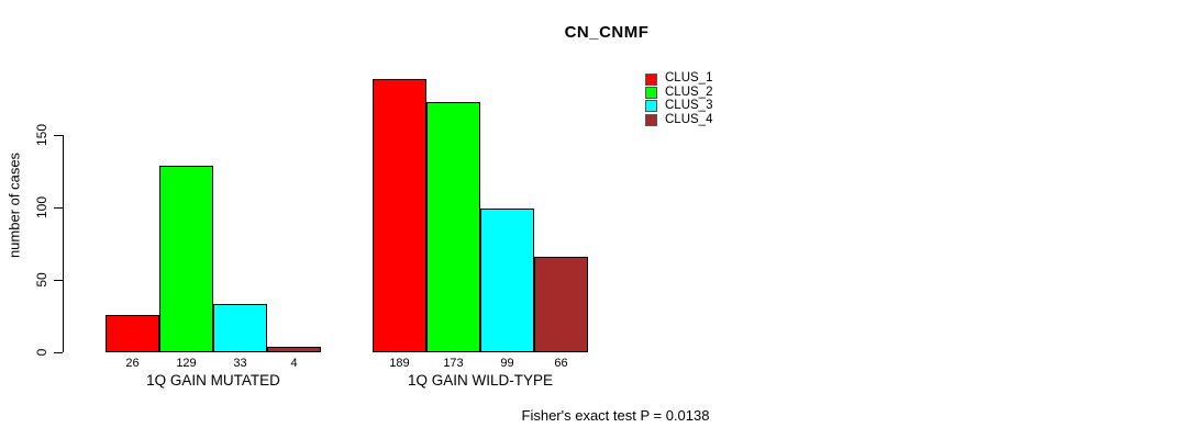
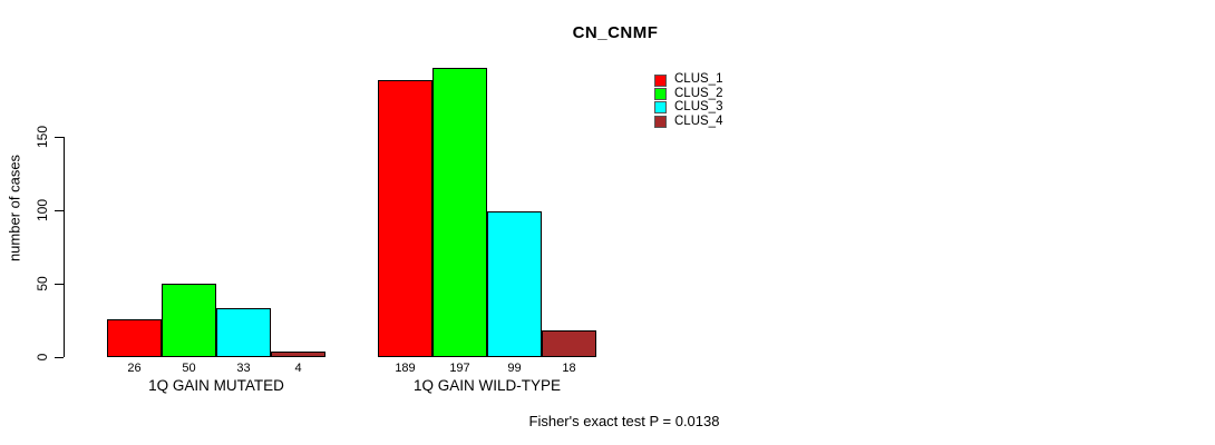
CLUS_2/1Q GAIN MUTATED: 129 -> 50
CLUS_2/1Q GAIN WILD-TYPE: 173 -> 197
CLUS_4/1Q GAIN WILD-TYPE: 66 -> 18
